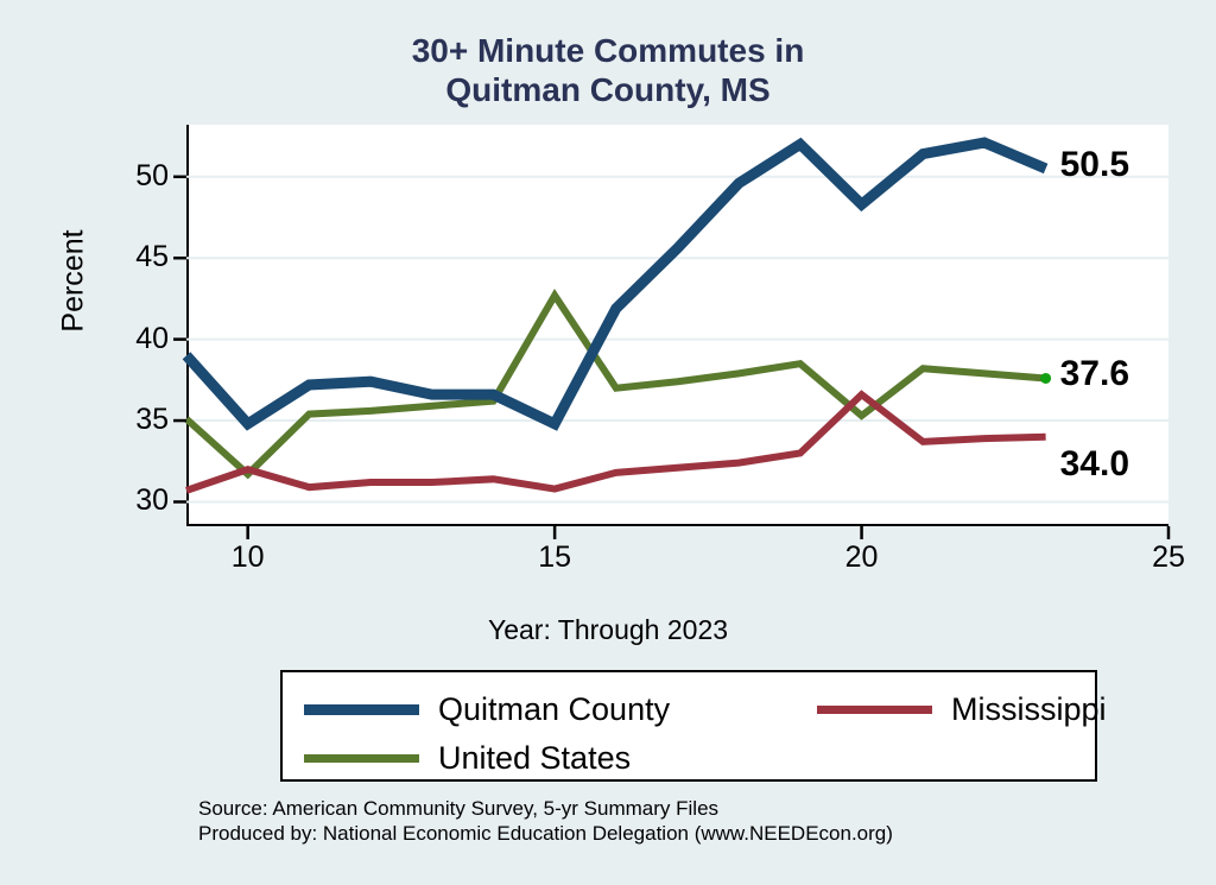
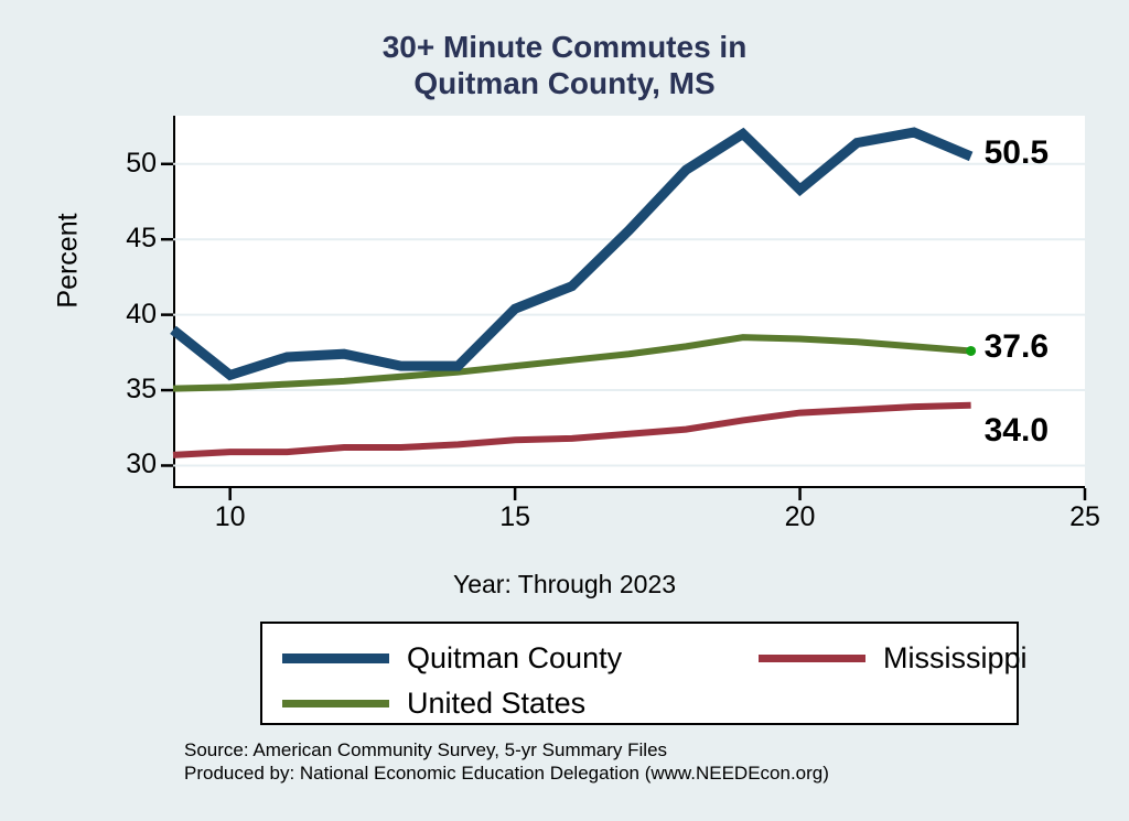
Quitman County/10: 34.8 -> 36.0
Mississippi/10: 32.0 -> 30.9
United States/10: 31.7 -> 35.2
Quitman County/15: 34.8 -> 40.4
Mississippi/15: 30.8 -> 31.7
United States/15: 42.7 -> 36.6
Mississippi/20: 36.6 -> 33.5
United States/20: 35.3 -> 38.4
